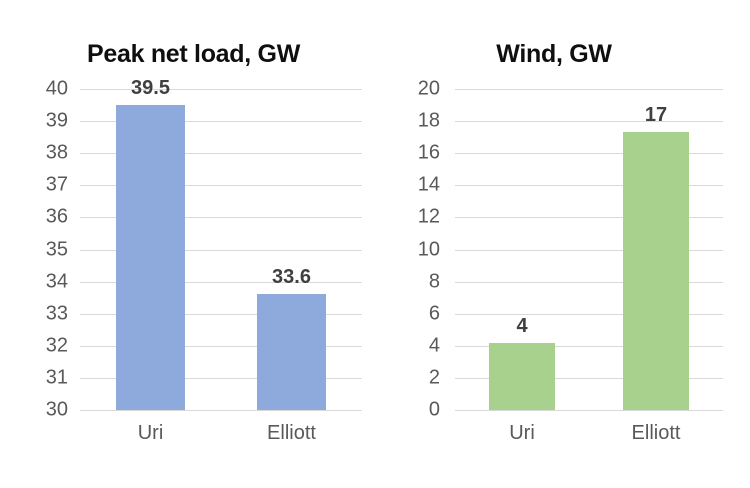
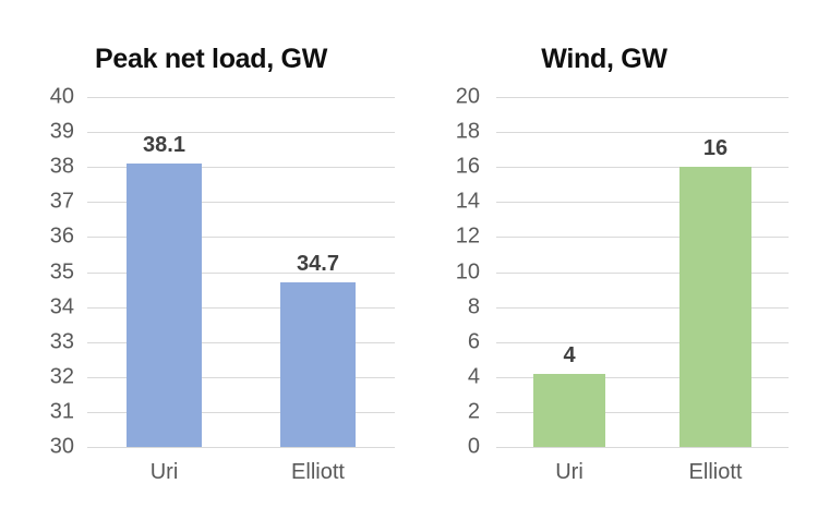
Peak net load, GW/Uri: 39.5 -> 38.1
Peak net load, GW/Elliott: 33.6 -> 34.7
Wind, GW/Elliott: 17 -> 16
